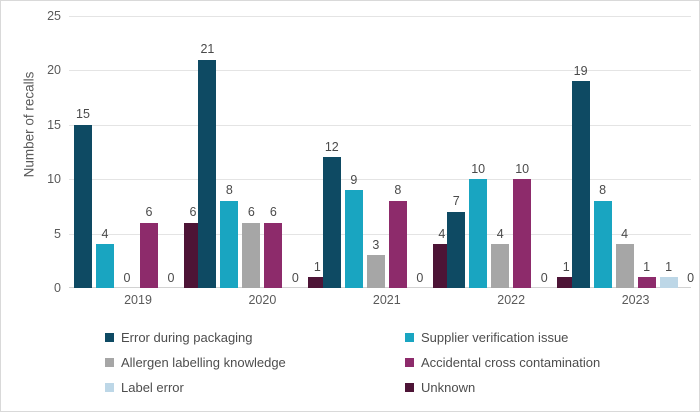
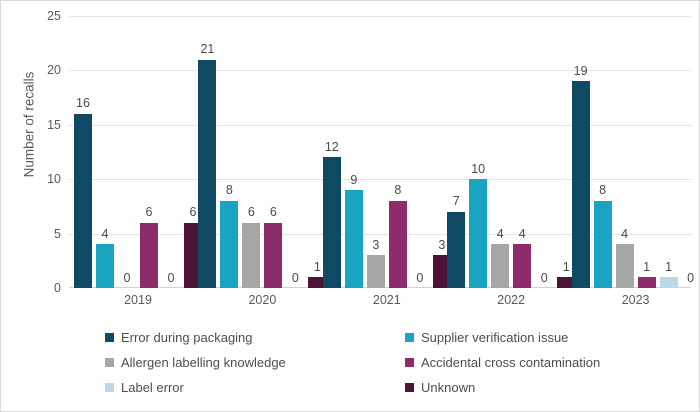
Error during packaging/2019: 15 -> 16
Unknown/2021: 4 -> 3
Accidental cross contamination/2022: 10 -> 4
